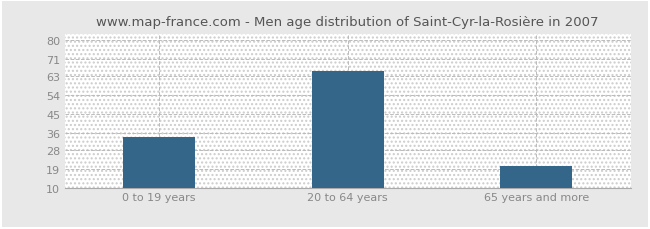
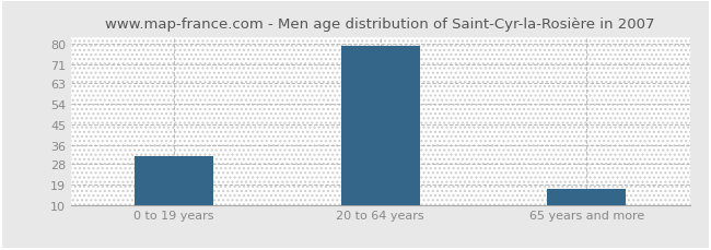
0 to 19 years: 34 -> 31
20 to 64 years: 65 -> 79
65 years and more: 20 -> 17
